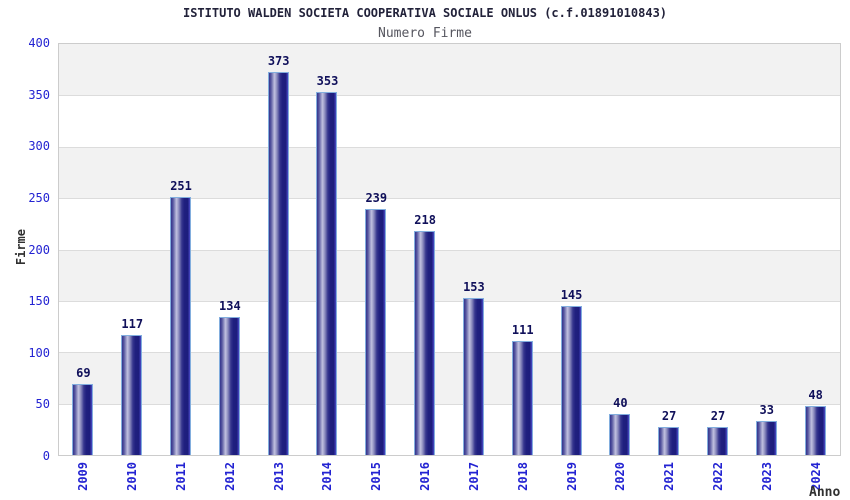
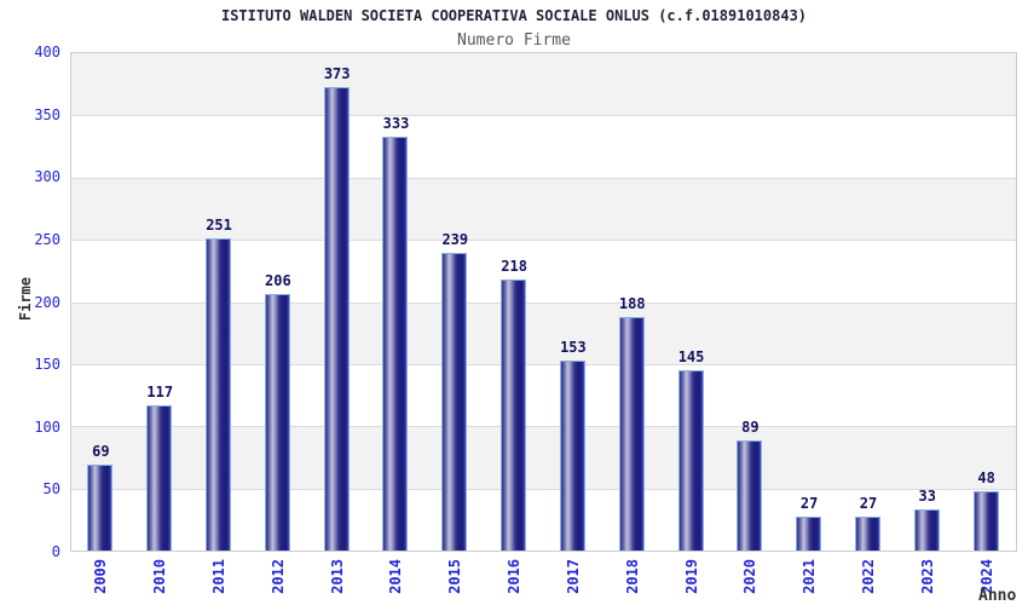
2012: 134 -> 206
2014: 353 -> 333
2018: 111 -> 188
2020: 40 -> 89
